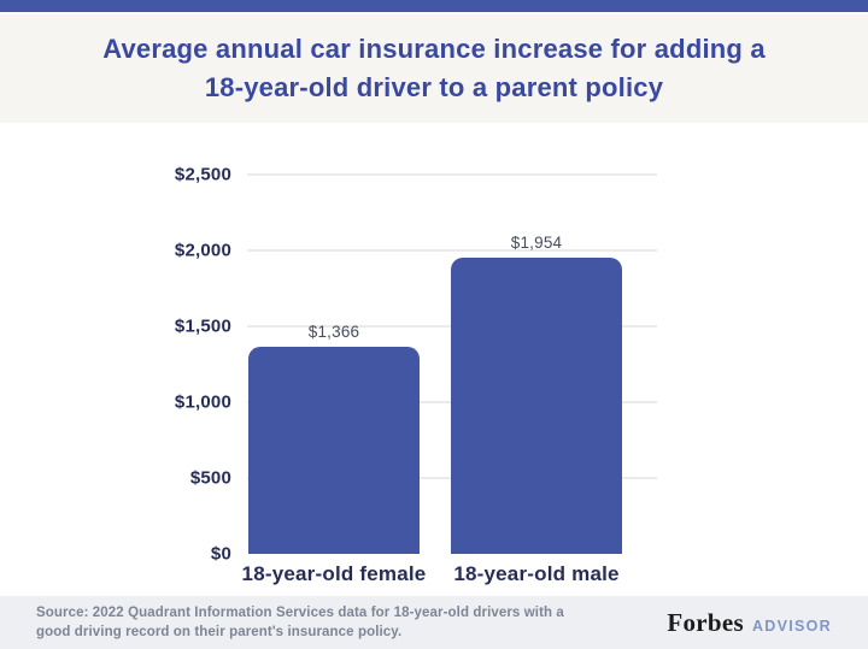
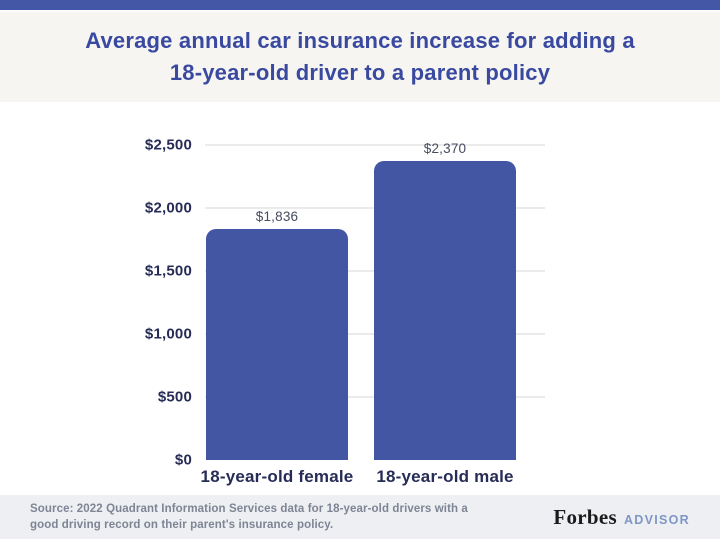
18-year-old female: $1,366 -> $1,836
18-year-old male: $1,954 -> $2,370
